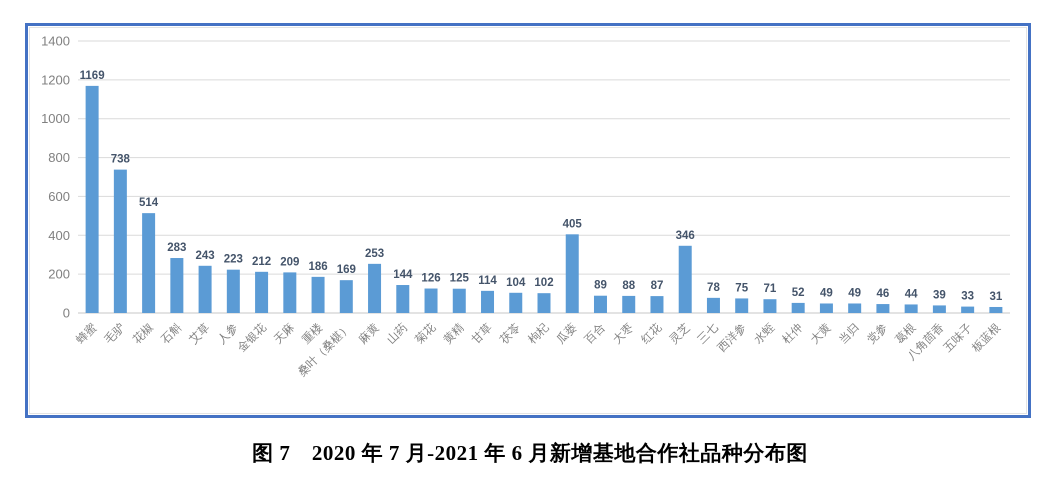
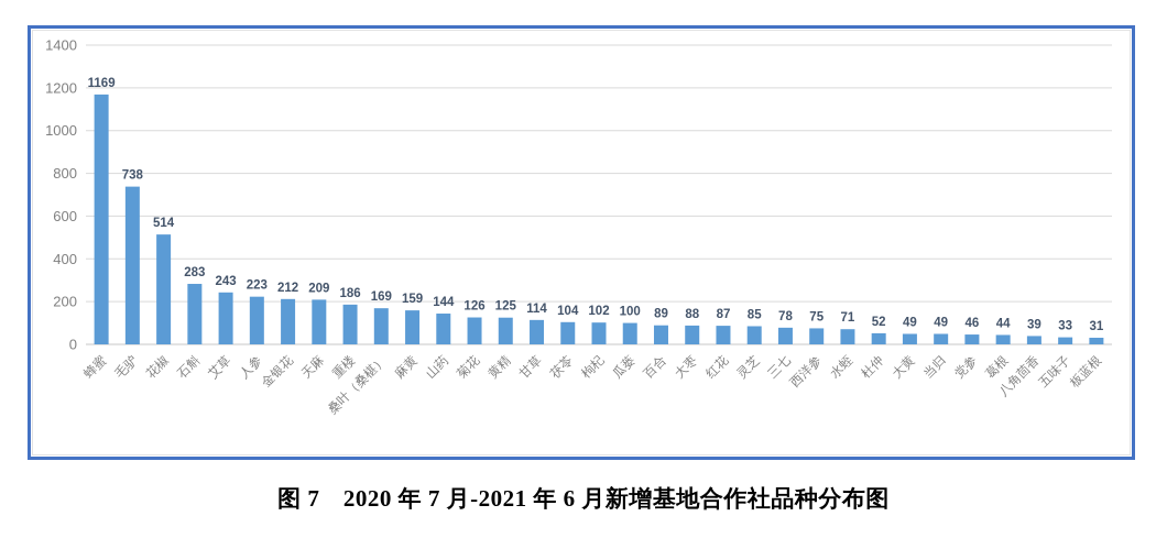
麻黄: 253 -> 159
瓜蒌: 405 -> 100
灵芝: 346 -> 85
